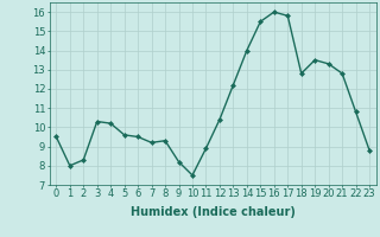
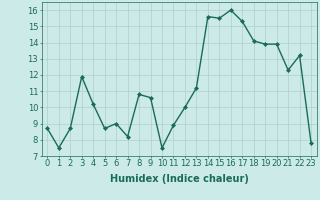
0: 9.5 -> 8.7
1: 8.0 -> 7.5
2: 8.3 -> 8.7
3: 10.3 -> 11.9
5: 9.6 -> 8.7
6: 9.5 -> 9.0
7: 9.2 -> 8.2
8: 9.3 -> 10.8
9: 8.2 -> 10.6
12: 10.4 -> 10.0
13: 12.2 -> 11.2
14: 14.0 -> 15.6
17: 15.8 -> 15.3
18: 12.8 -> 14.1
19: 13.5 -> 13.9
20: 13.3 -> 13.9
21: 12.8 -> 12.3
22: 10.8 -> 13.2
23: 8.8 -> 7.8
